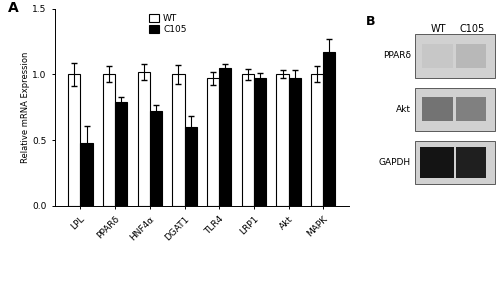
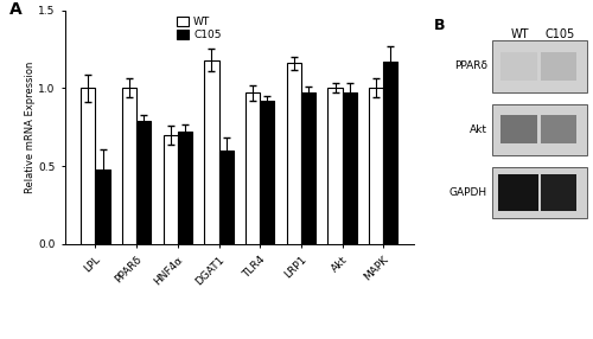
WT/HNF4α: 1.02 -> 0.70
WT/DGAT1: 1.00 -> 1.18
C105/TLR4: 1.05 -> 0.92
WT/LRP1: 1.00 -> 1.16
